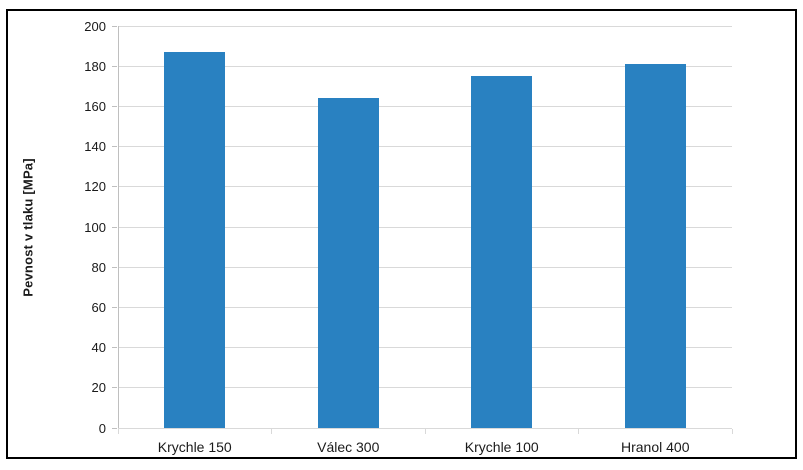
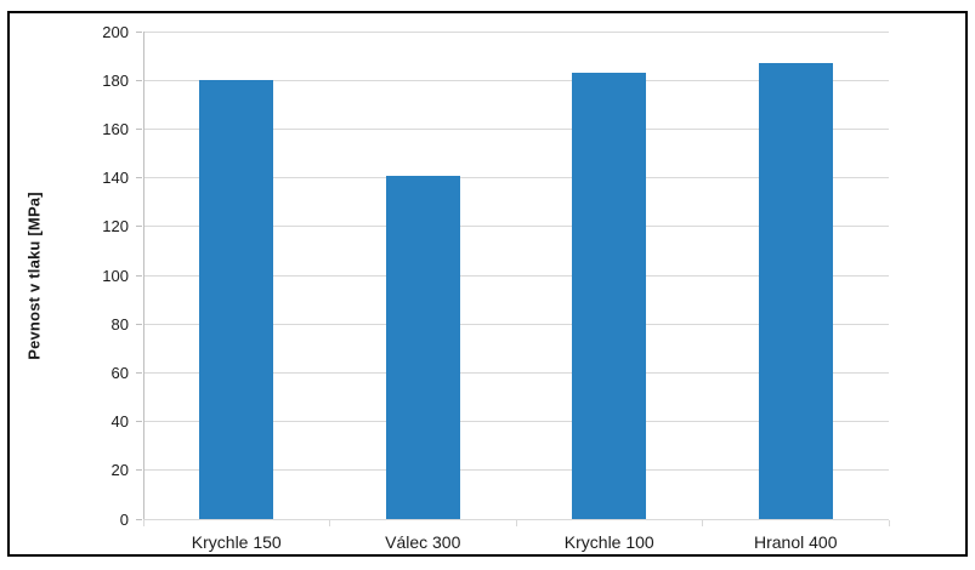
Krychle 150: 187 -> 180
Válec 300: 164 -> 141
Krychle 100: 175 -> 183
Hranol 400: 181 -> 187
